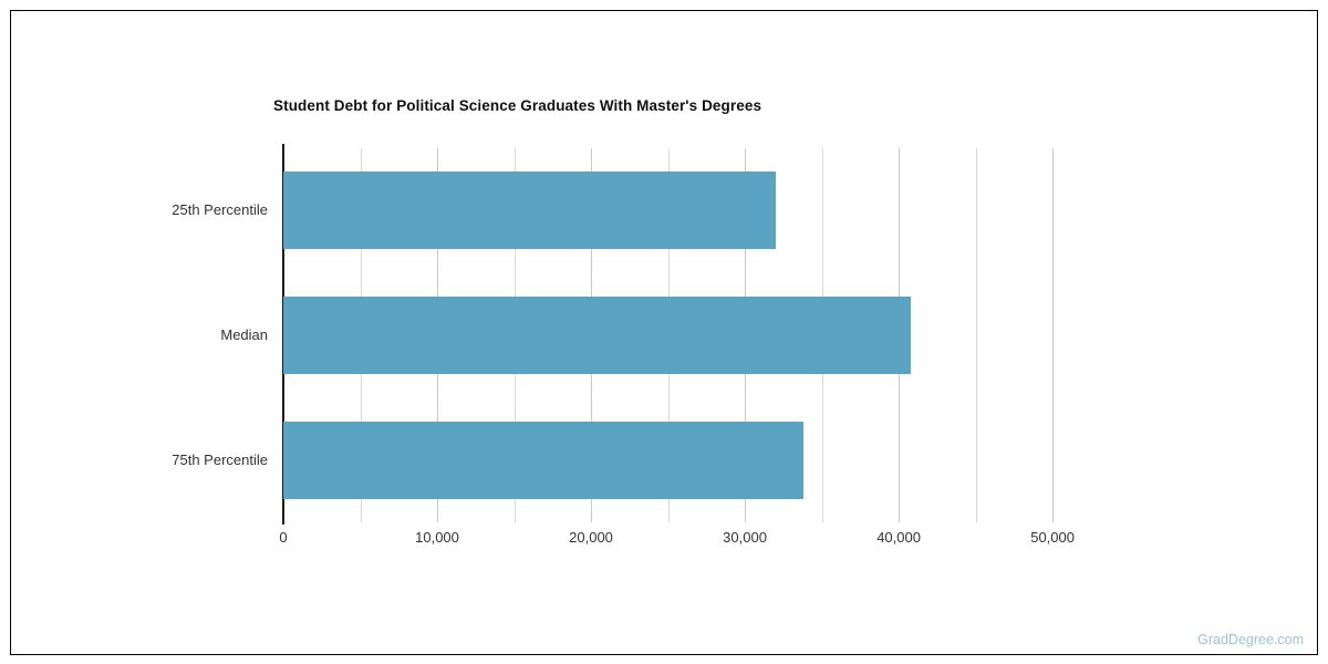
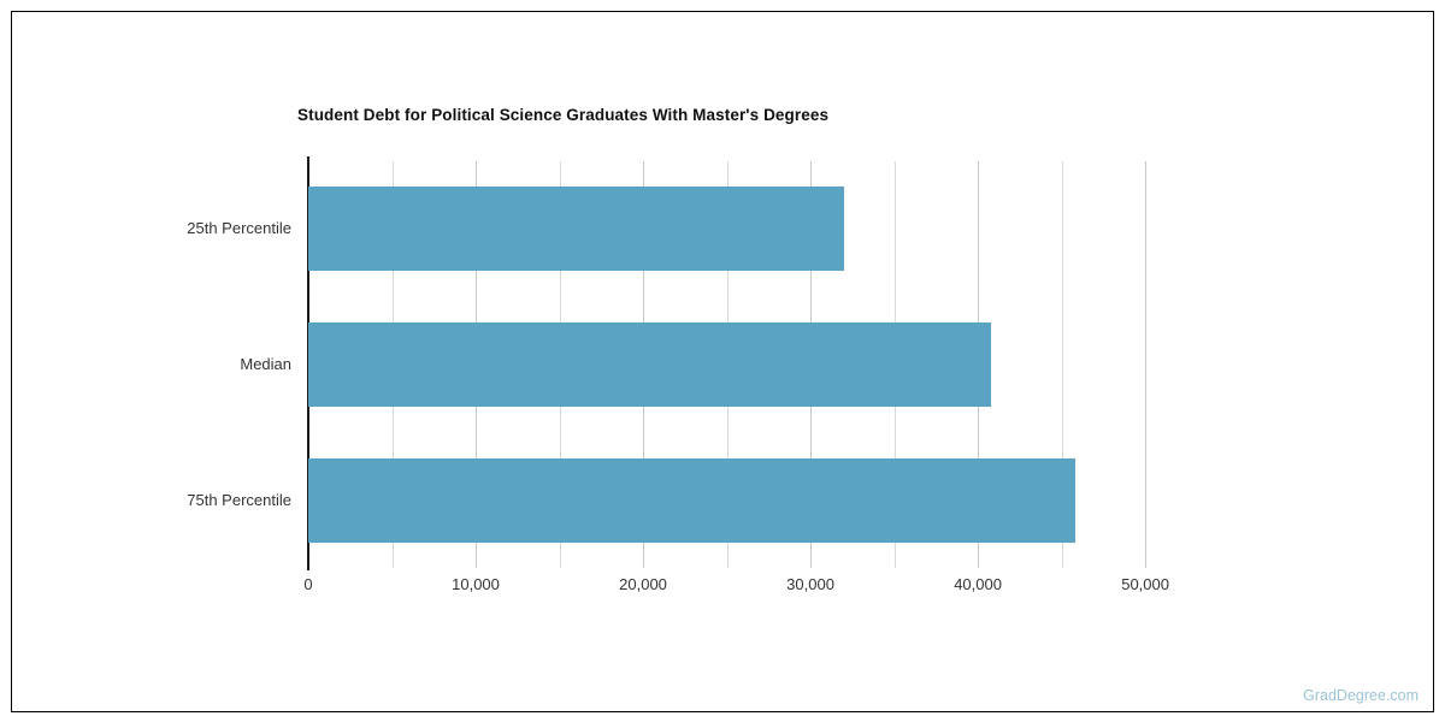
75th Percentile: 33800 -> 45800
